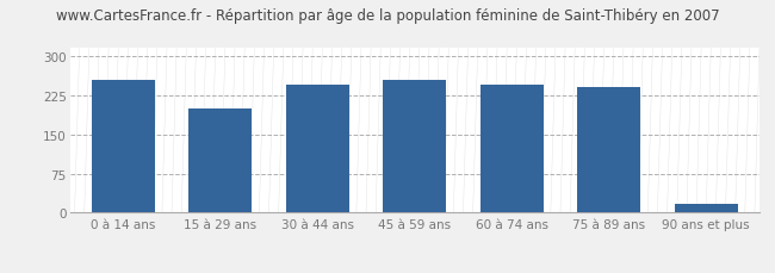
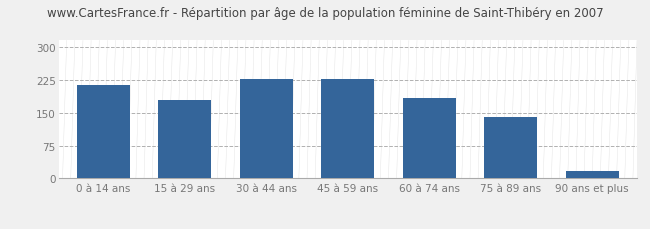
0 à 14 ans: 255 -> 213
15 à 29 ans: 200 -> 178
30 à 44 ans: 245 -> 226
45 à 59 ans: 255 -> 227
60 à 74 ans: 245 -> 183
75 à 89 ans: 240 -> 140
